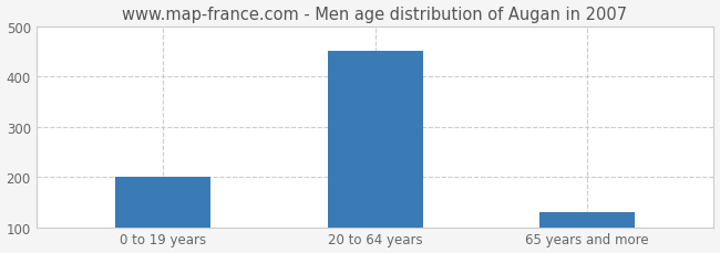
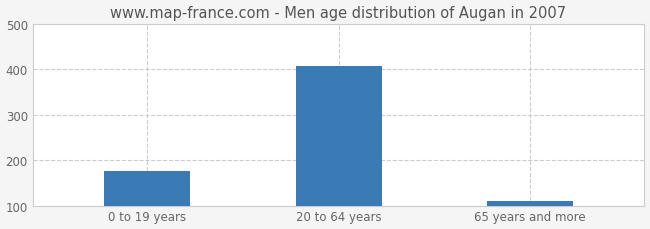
0 to 19 years: 200 -> 175
20 to 64 years: 450 -> 407
65 years and more: 130 -> 110
